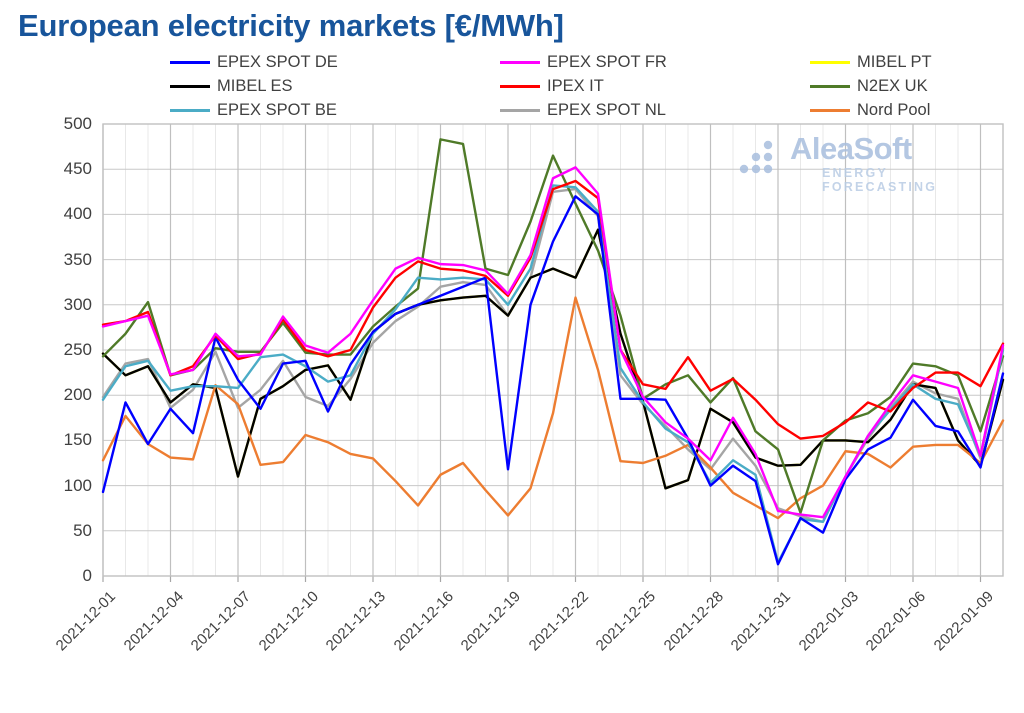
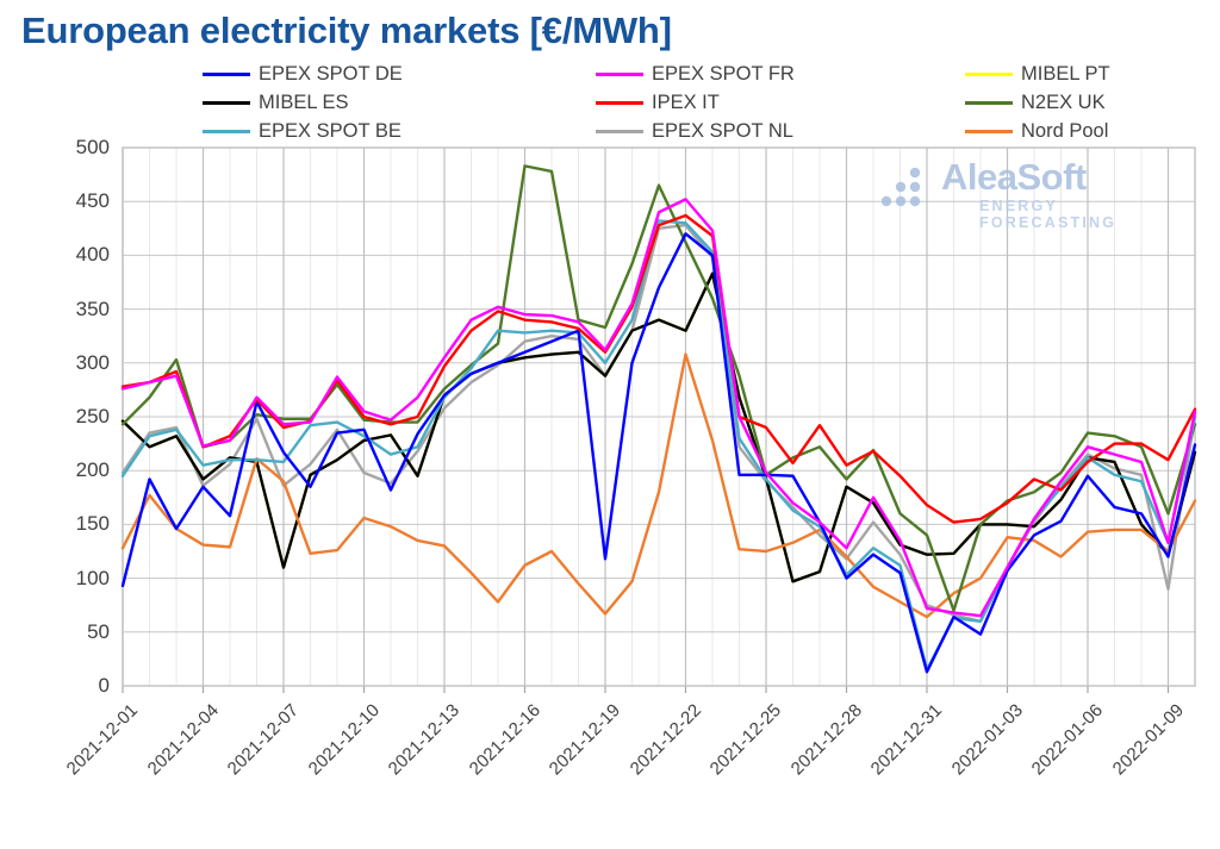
IPEX IT/2021-12-25: 210 -> 240
EPEX SPOT NL/2022-01-09: 130 -> 90
